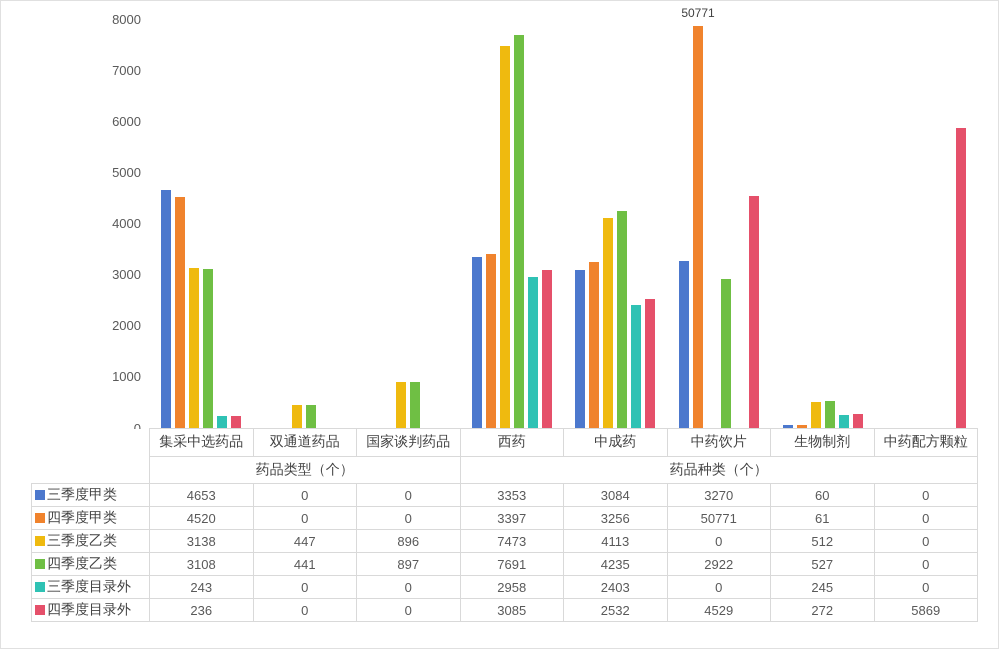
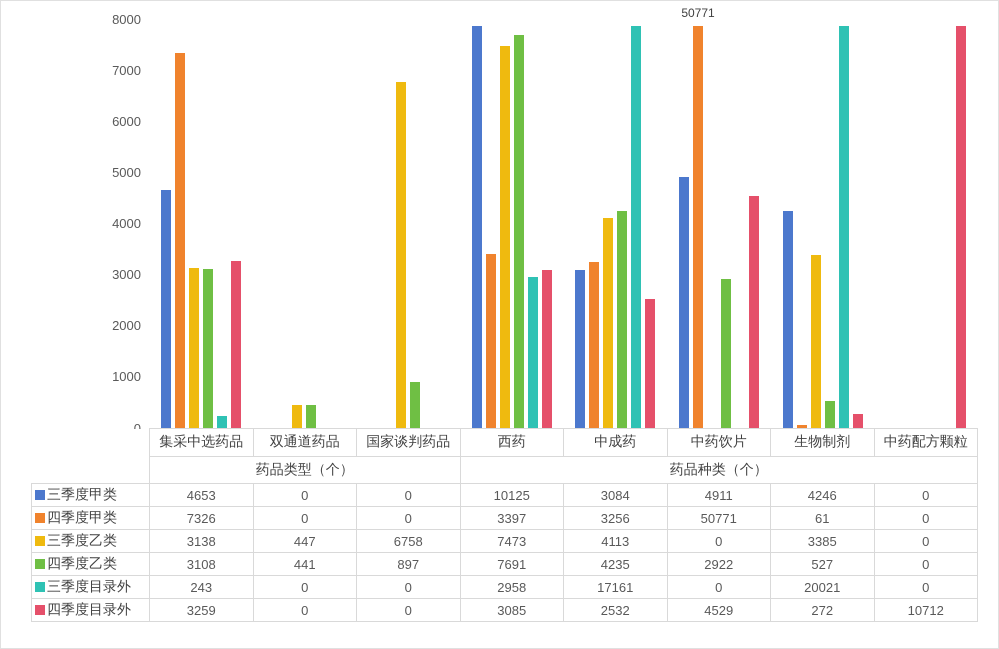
四季度甲类/集采中选药品: 4520 -> 7326
四季度目录外/集采中选药品: 236 -> 3259
三季度乙类/国家谈判药品: 896 -> 6758
三季度甲类/西药: 3353 -> 10125
三季度目录外/中成药: 2403 -> 17161
三季度甲类/中药饮片: 3270 -> 4911
三季度甲类/生物制剂: 60 -> 4246
三季度乙类/生物制剂: 512 -> 3385
三季度目录外/生物制剂: 245 -> 20021
四季度目录外/中药配方颗粒: 5869 -> 10712
